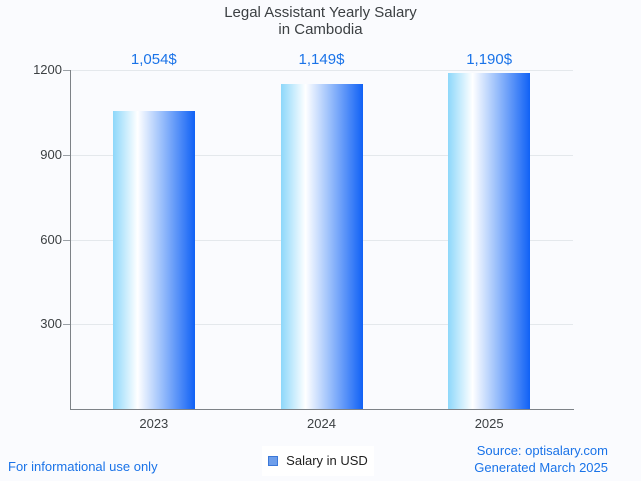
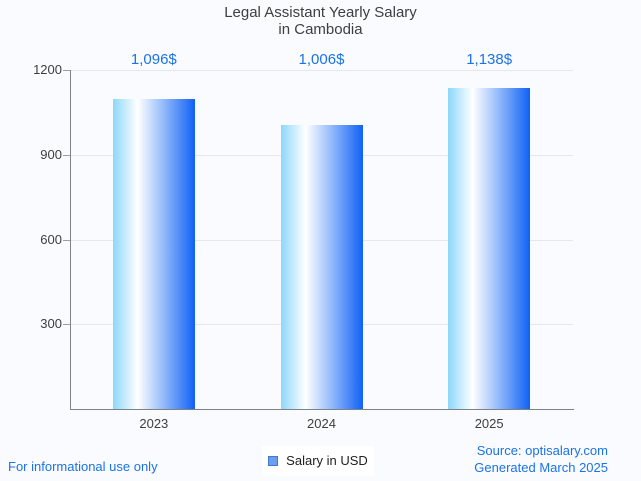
2023: 1,054 -> 1,096
2024: 1,149 -> 1,006
2025: 1,190 -> 1,138
